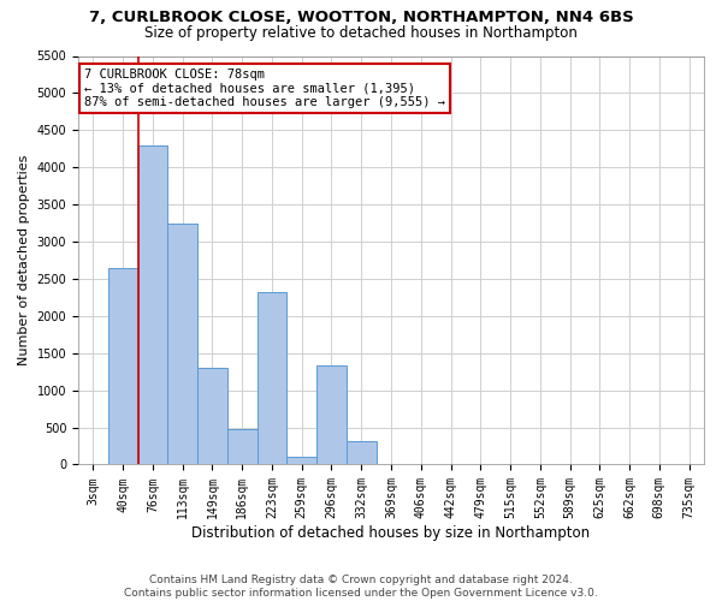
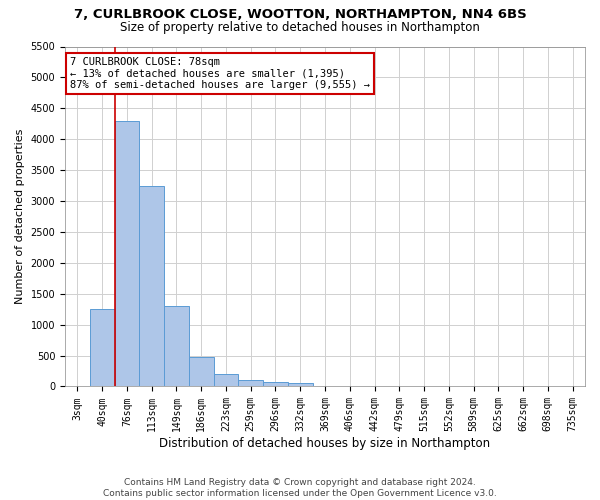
40sqm: 2640 -> 1250
223sqm: 2320 -> 200
296sqm: 1340 -> 70
332sqm: 320 -> 60
